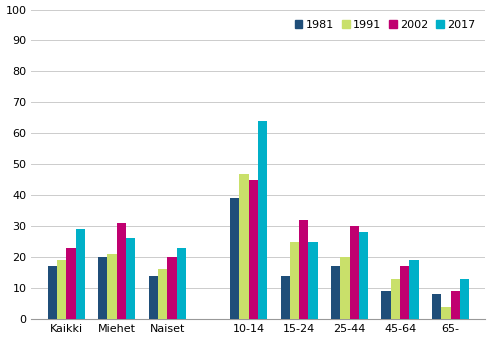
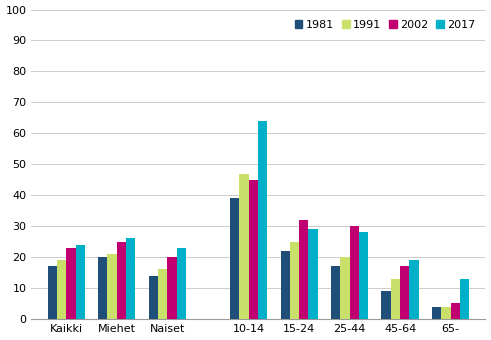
2017/Kaikki: 29 -> 24
2002/Miehet: 31 -> 25
1981/15-24: 14 -> 22
2017/15-24: 25 -> 29
1981/65-: 8 -> 4
2002/65-: 9 -> 5
